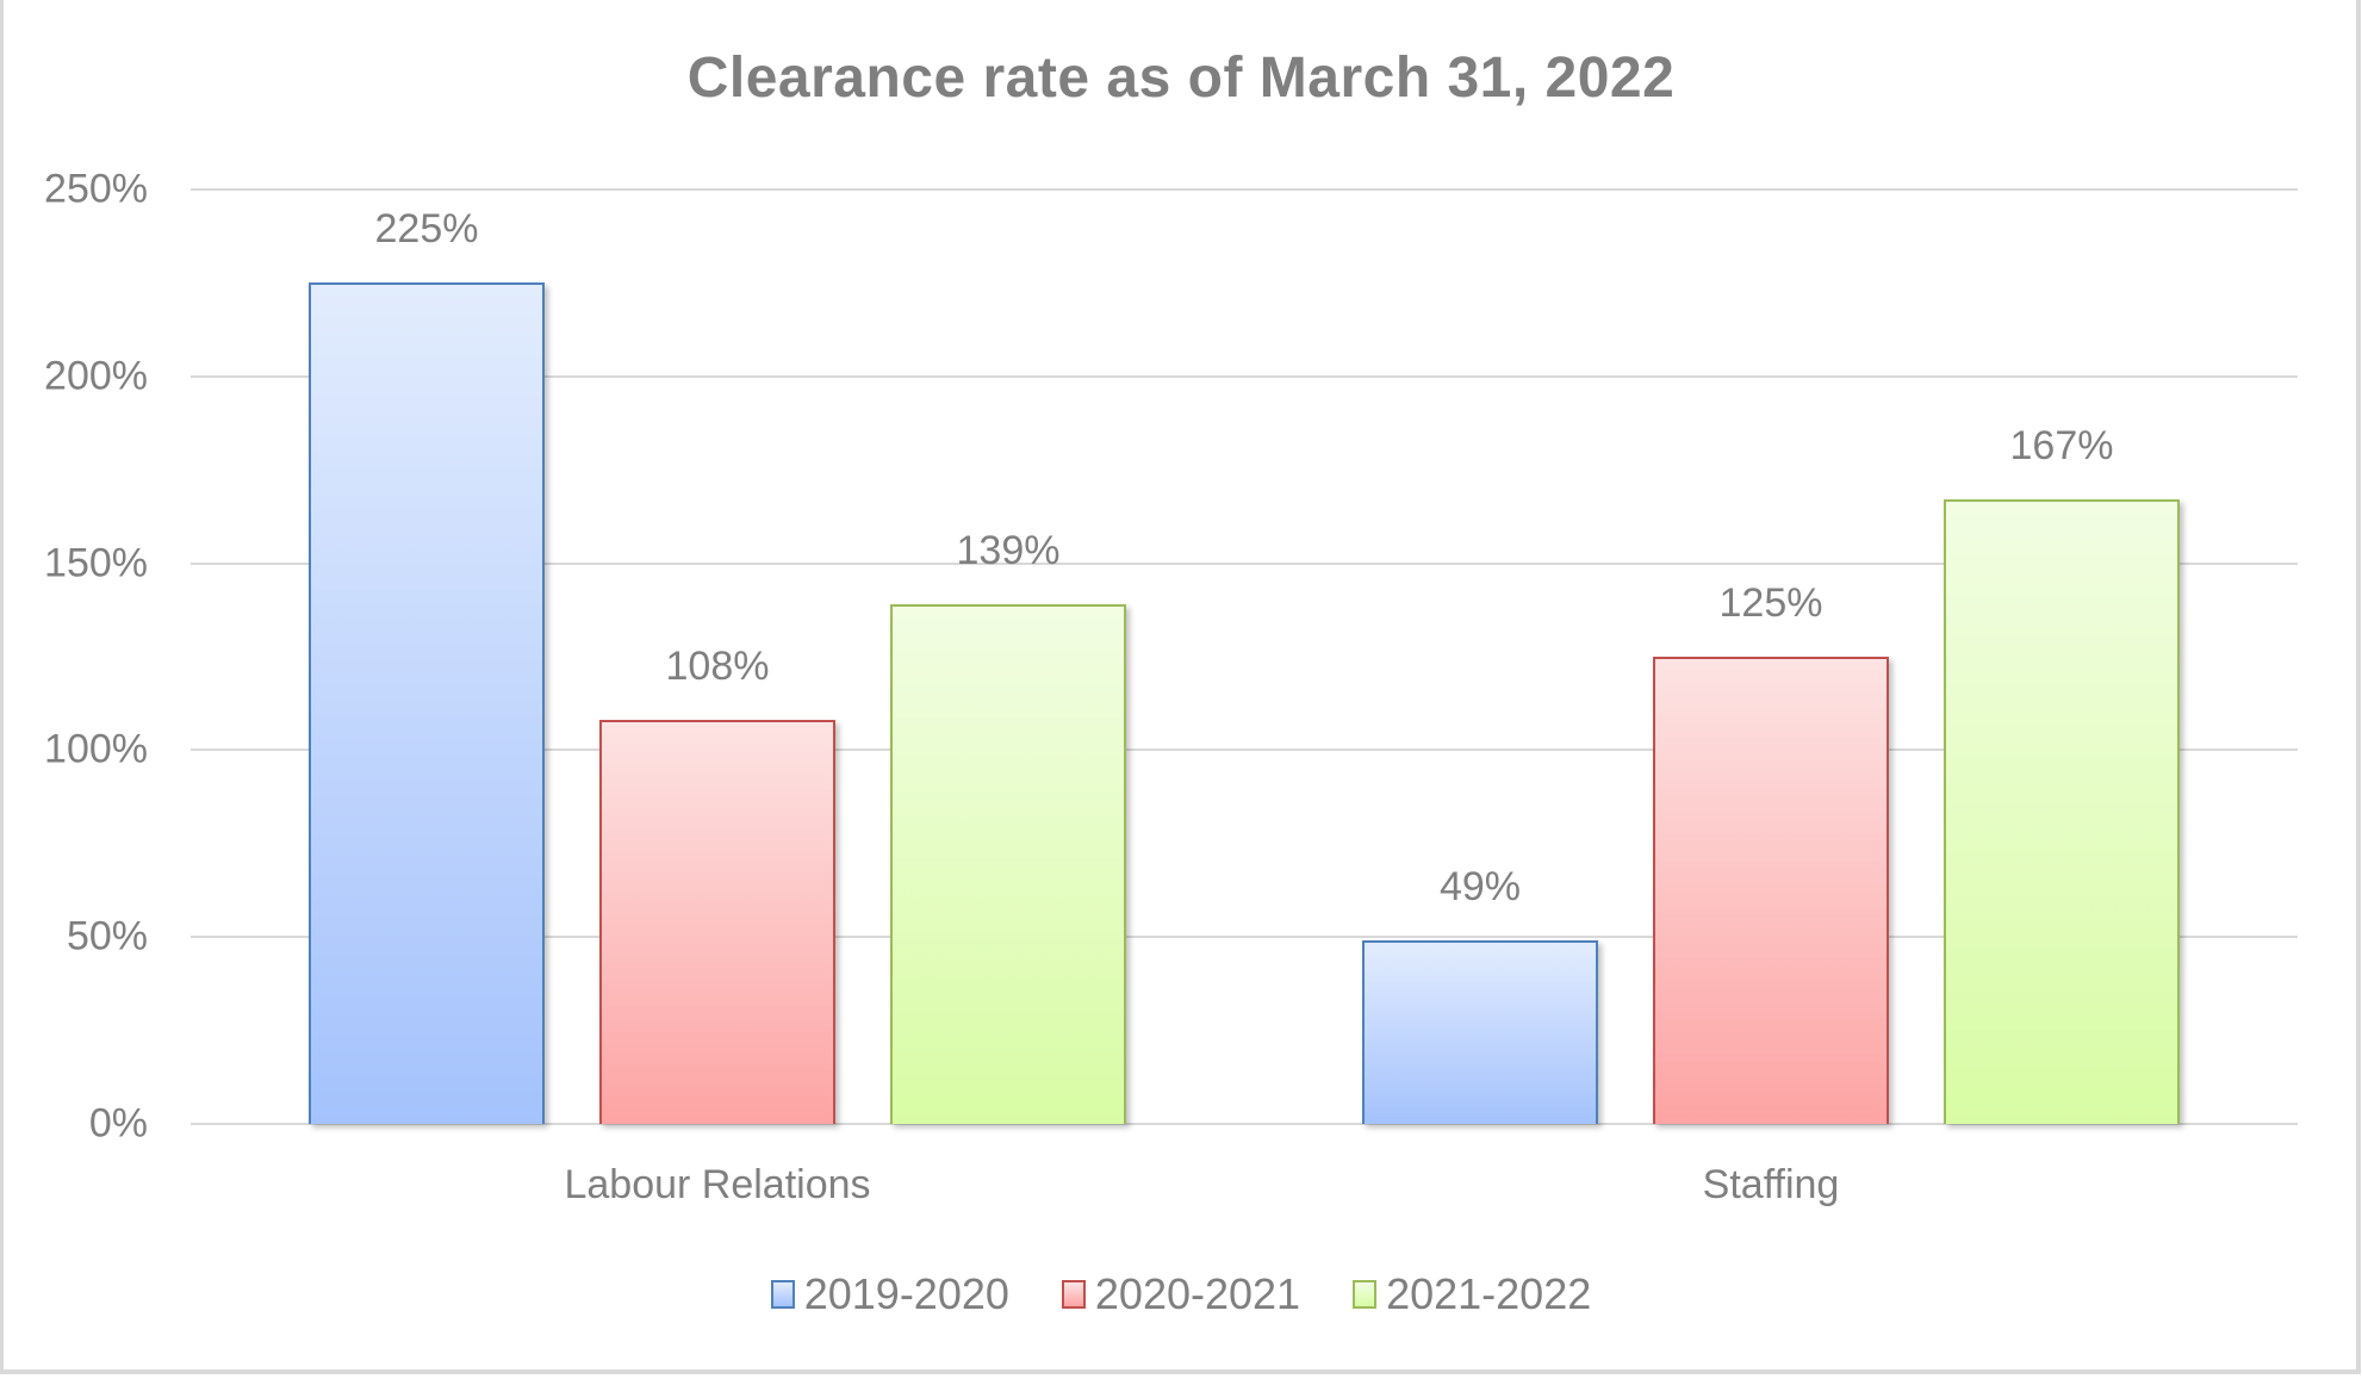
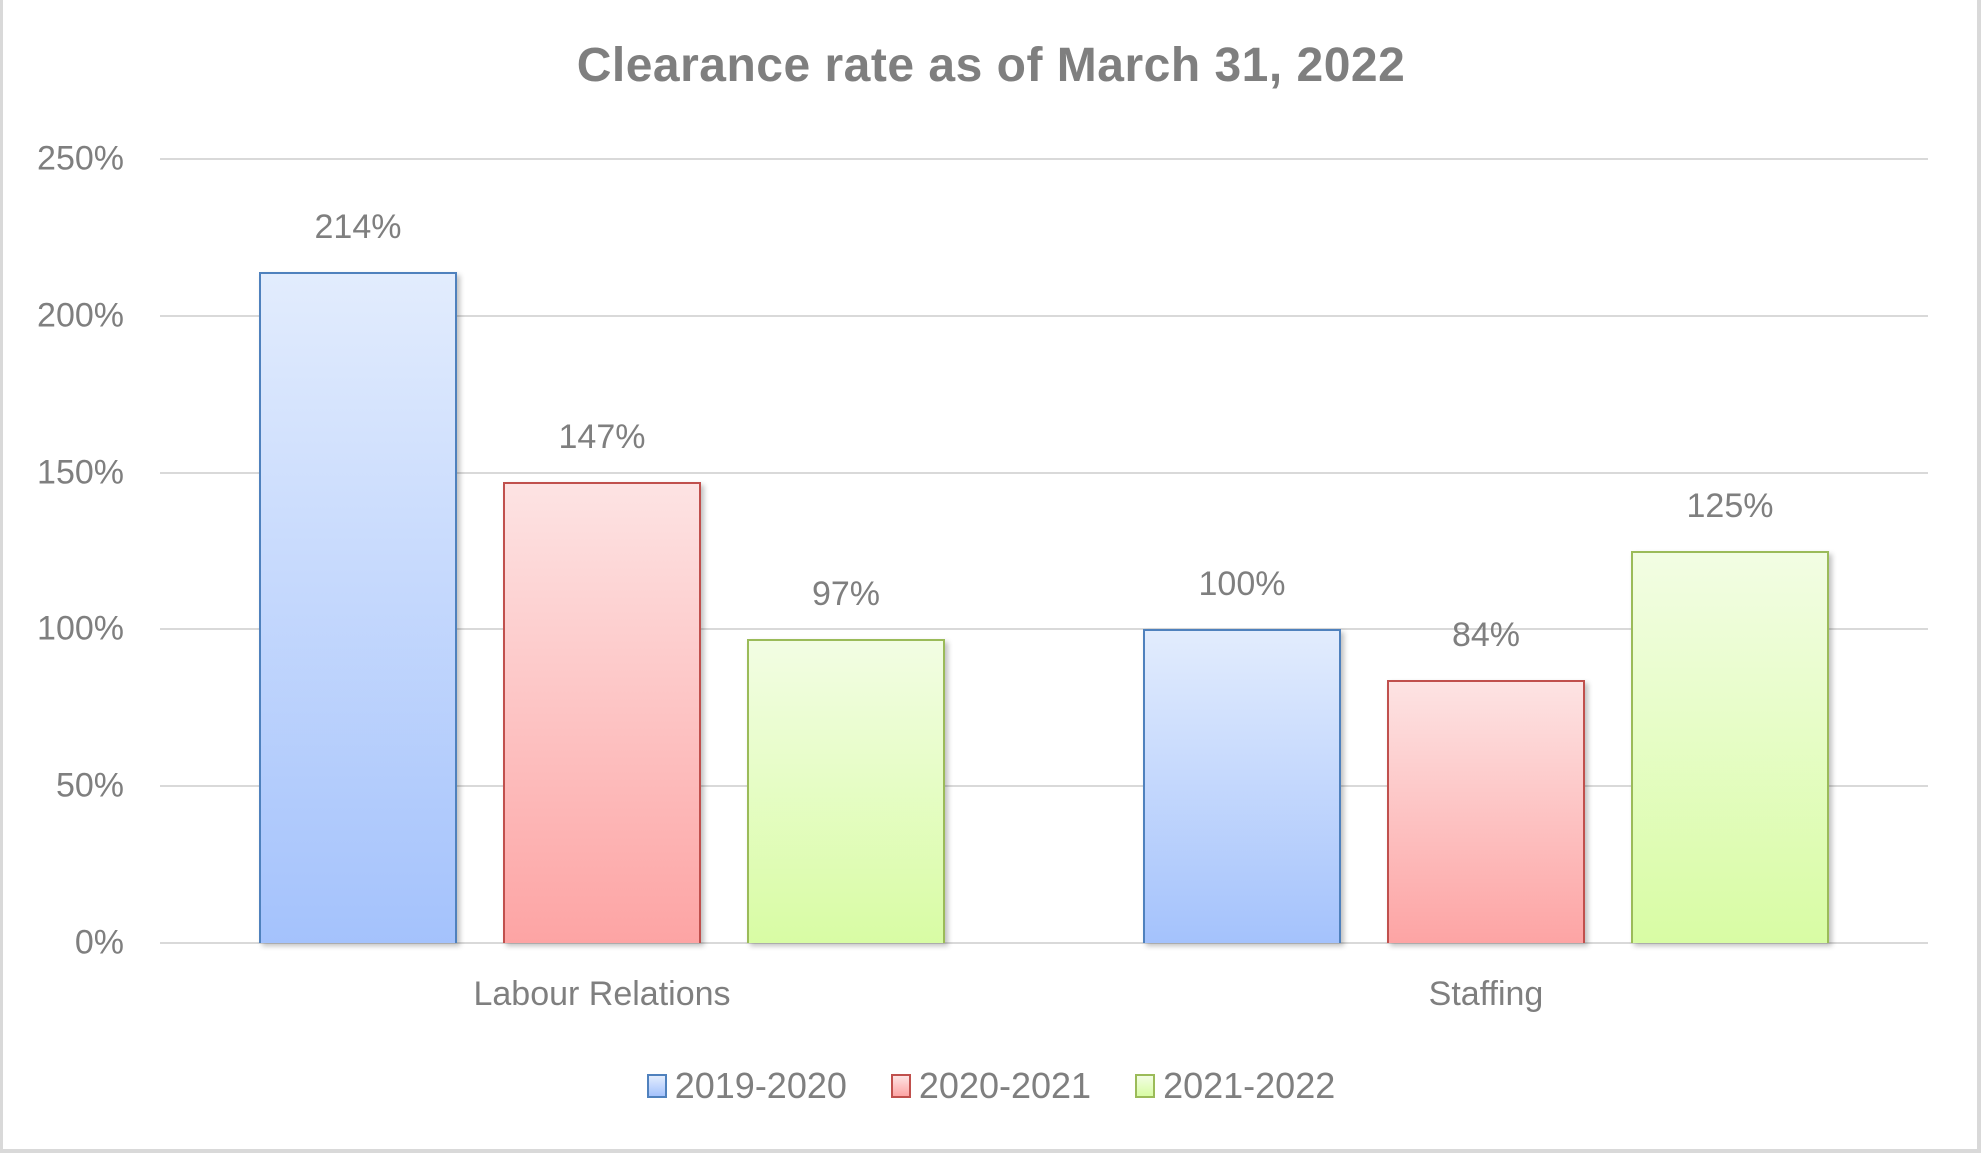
2019-2020/Labour Relations: 225% -> 214%
2020-2021/Labour Relations: 108% -> 147%
2021-2022/Labour Relations: 139% -> 97%
2019-2020/Staffing: 49% -> 100%
2020-2021/Staffing: 125% -> 84%
2021-2022/Staffing: 167% -> 125%
